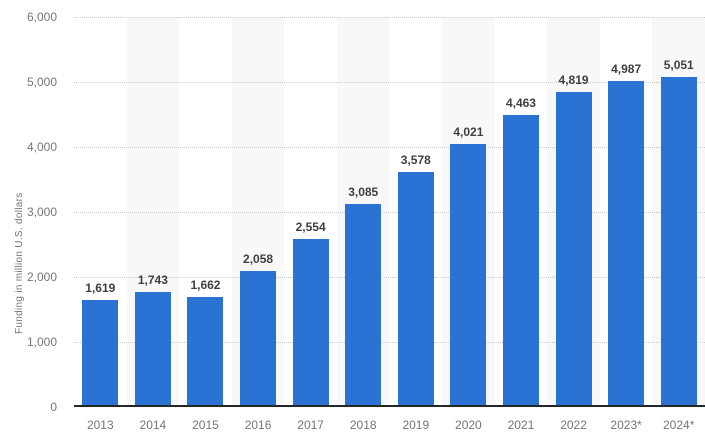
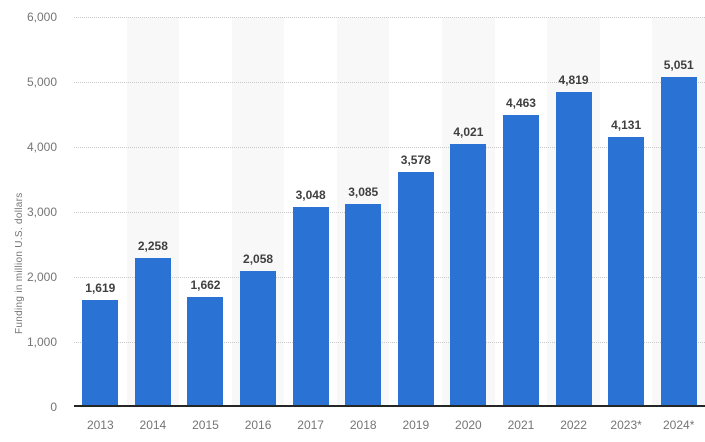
2014: 1,743 -> 2,258
2017: 2,554 -> 3,048
2023*: 4,987 -> 4,131
